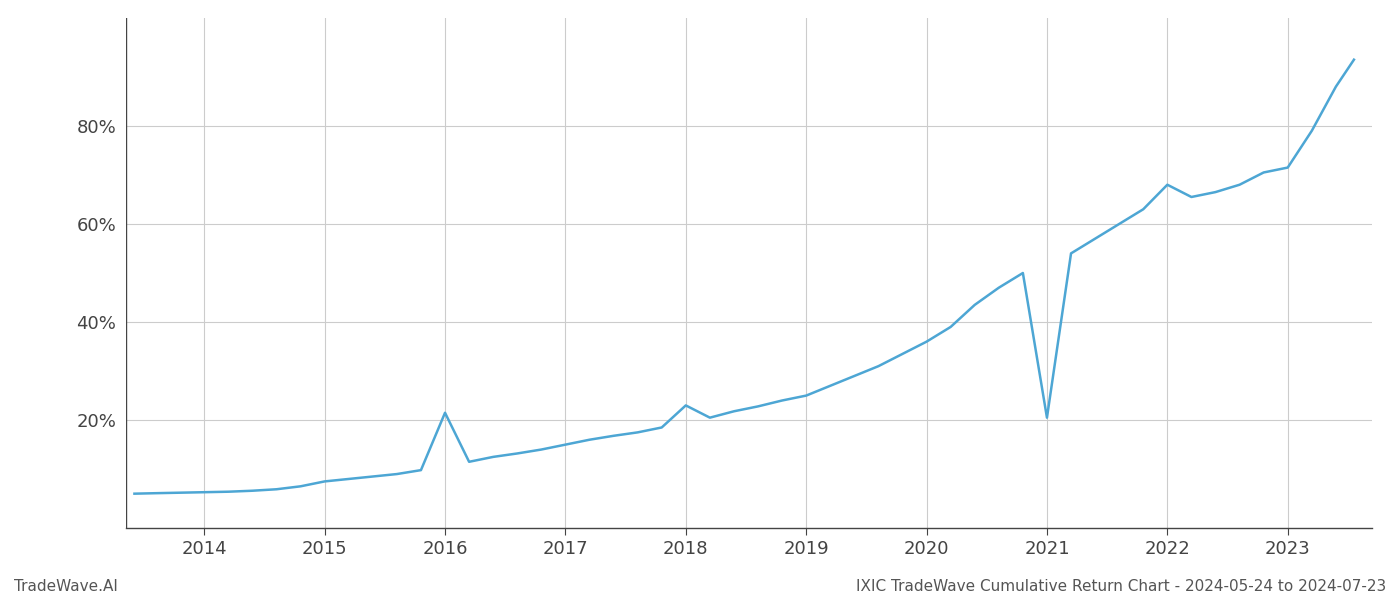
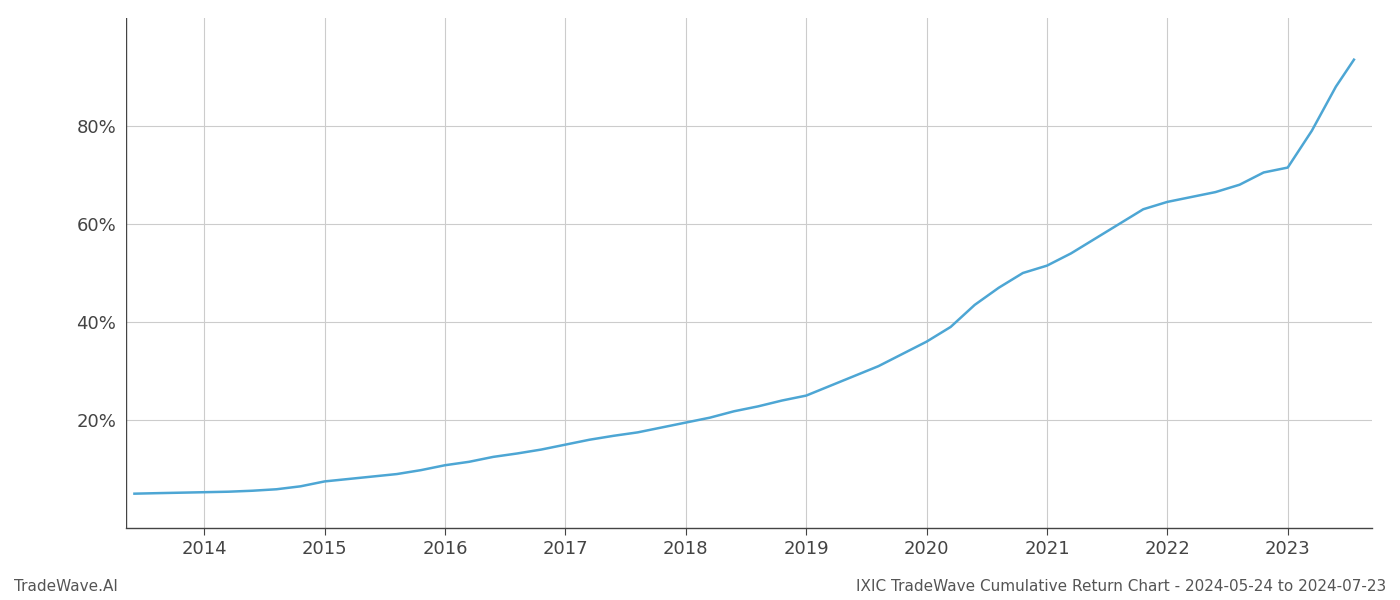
2016: 21.5% -> 10.8%
2018: 23.0% -> 19.5%
2021: 20.5% -> 51.5%
2022: 68.0% -> 64.5%
